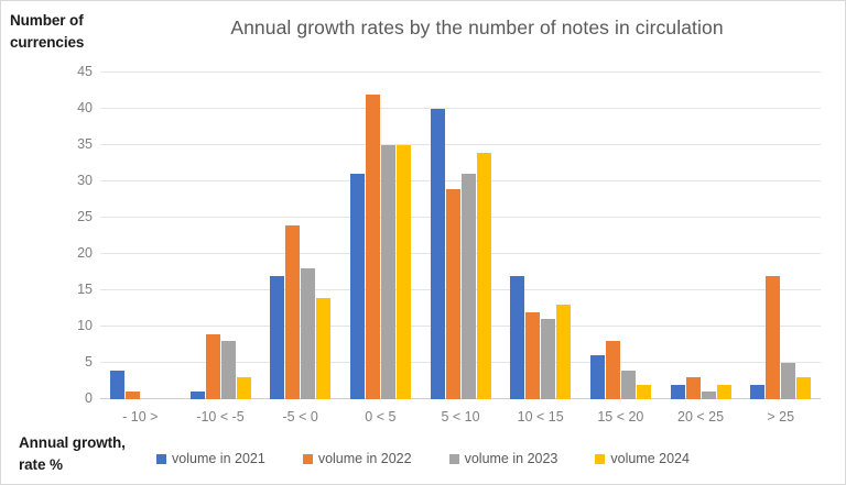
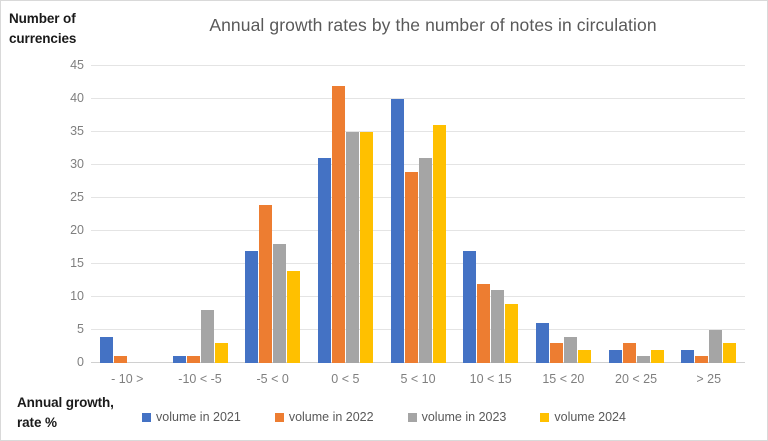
volume in 2022/-10 < -5: 9 -> 1
volume 2024/5 < 10: 34 -> 36
volume 2024/10 < 15: 13 -> 9
volume in 2022/15 < 20: 8 -> 3
volume in 2022/> 25: 17 -> 1
